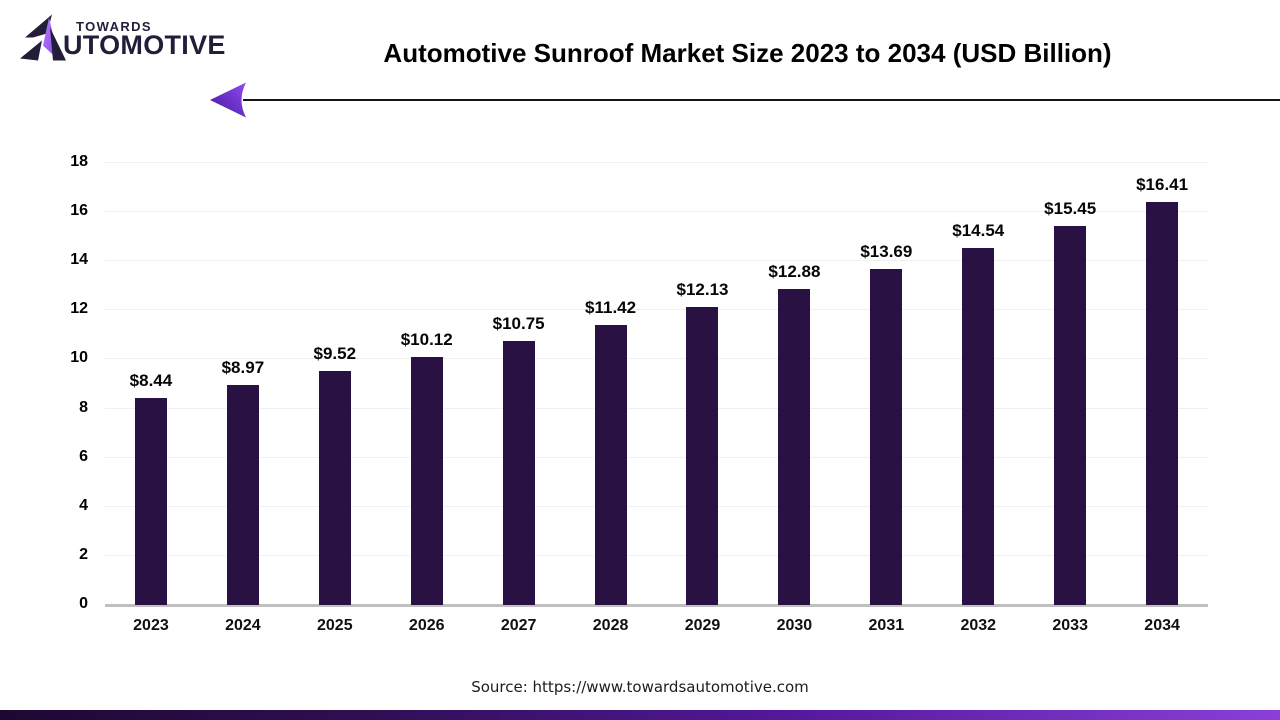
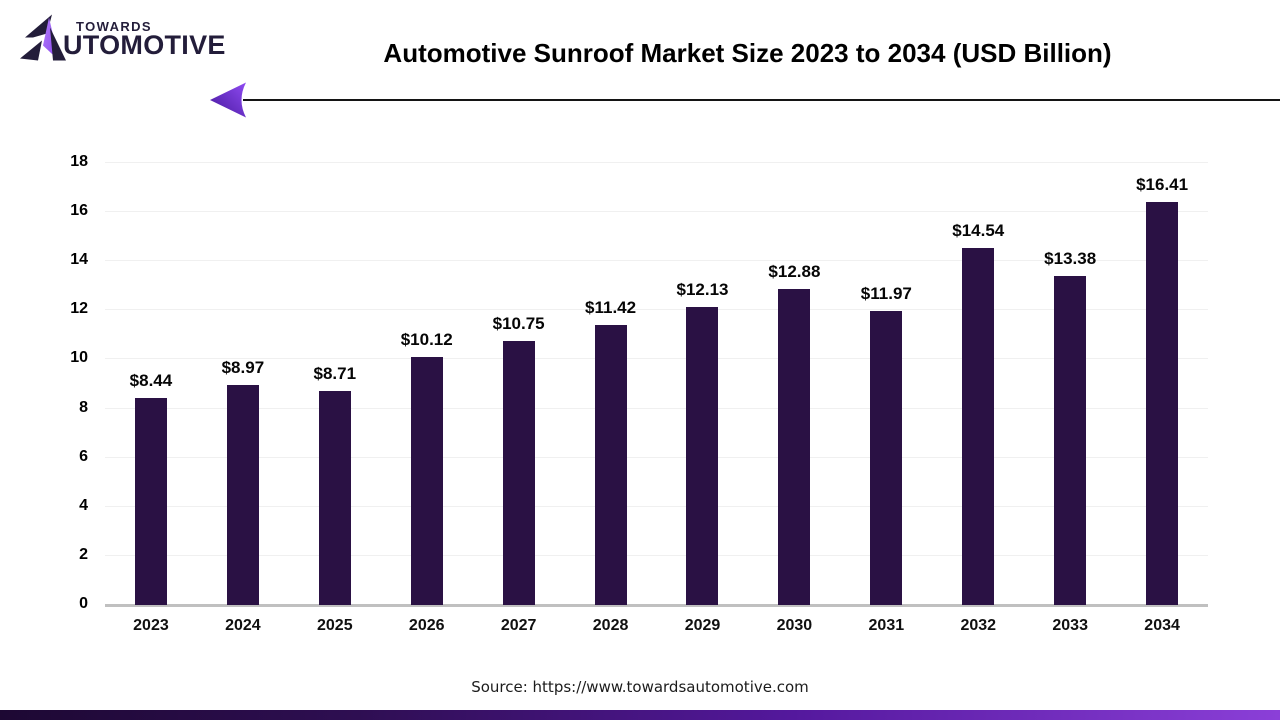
2025: $9.52 -> $8.71
2031: $13.69 -> $11.97
2033: $15.45 -> $13.38
